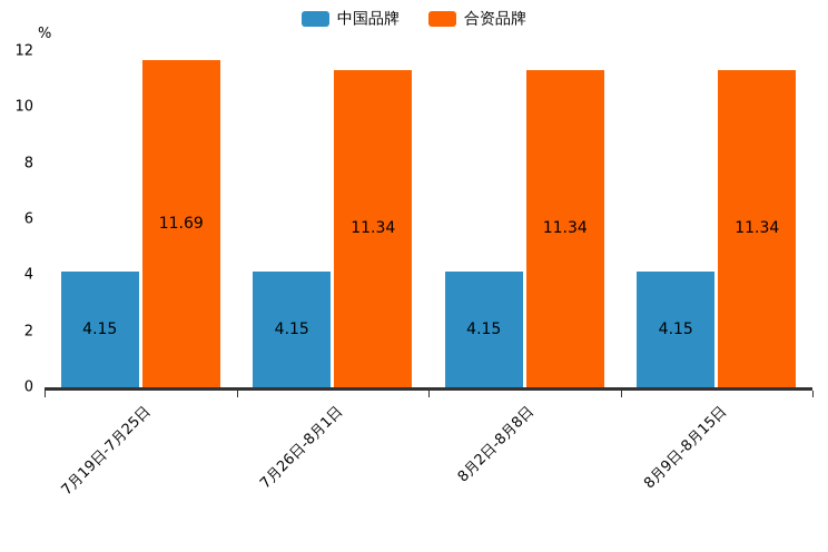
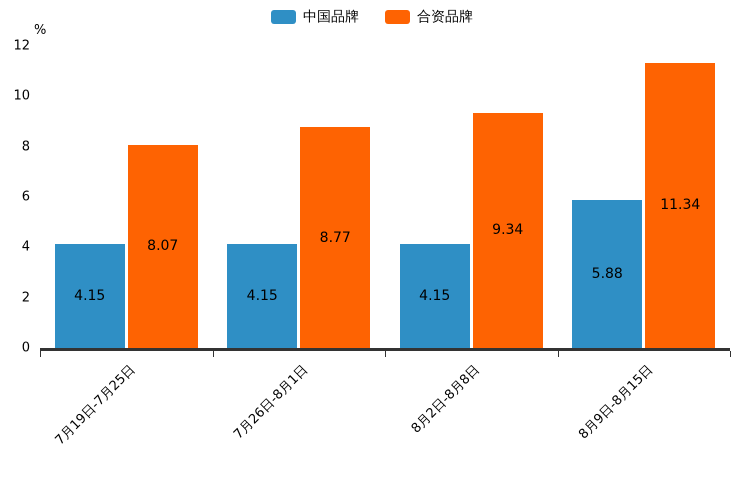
合资品牌/7月19日-7月25日: 11.69 -> 8.07
合资品牌/7月26日-8月1日: 11.34 -> 8.77
合资品牌/8月2日-8月8日: 11.34 -> 9.34
中国品牌/8月9日-8月15日: 4.15 -> 5.88
